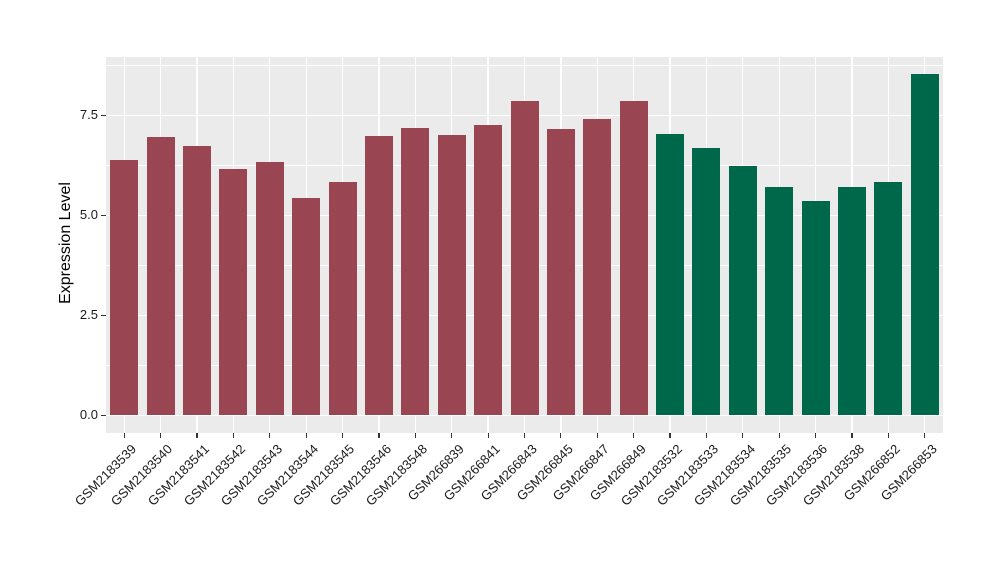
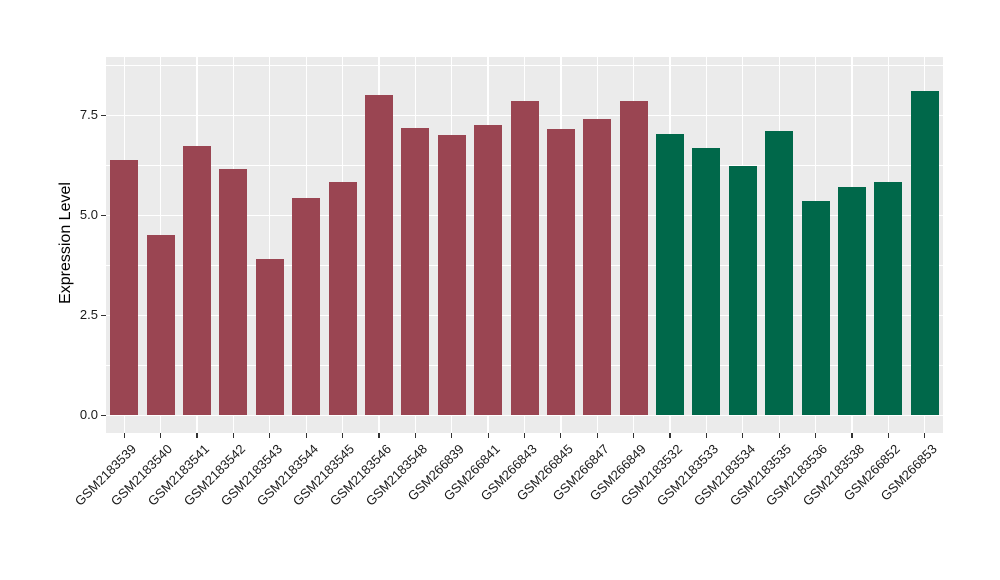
GSM2183540: 7.0 -> 4.5
GSM2183543: 6.3 -> 3.9
GSM2183546: 7.0 -> 8.0
GSM2183535: 5.7 -> 7.1
GSM266853: 8.5 -> 8.1
